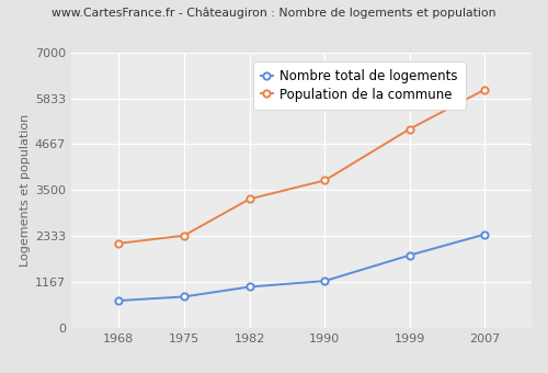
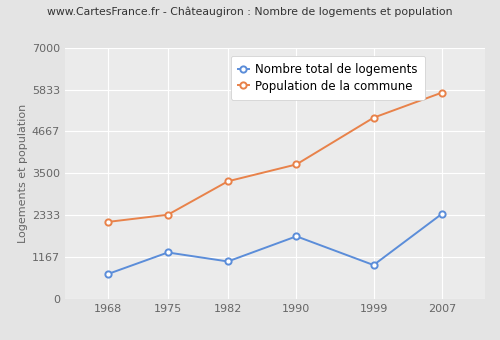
Nombre total de logements/1975: 800 -> 1300
Nombre total de logements/1990: 1200 -> 1750
Nombre total de logements/1999: 1850 -> 950
Population de la commune/2007: 6050 -> 5750
